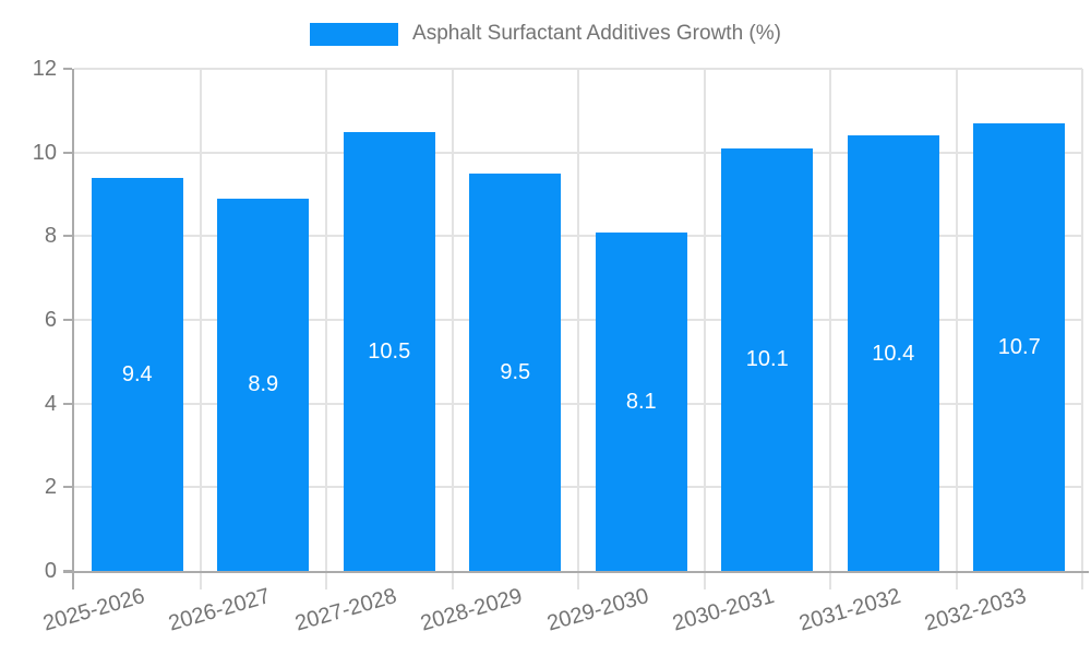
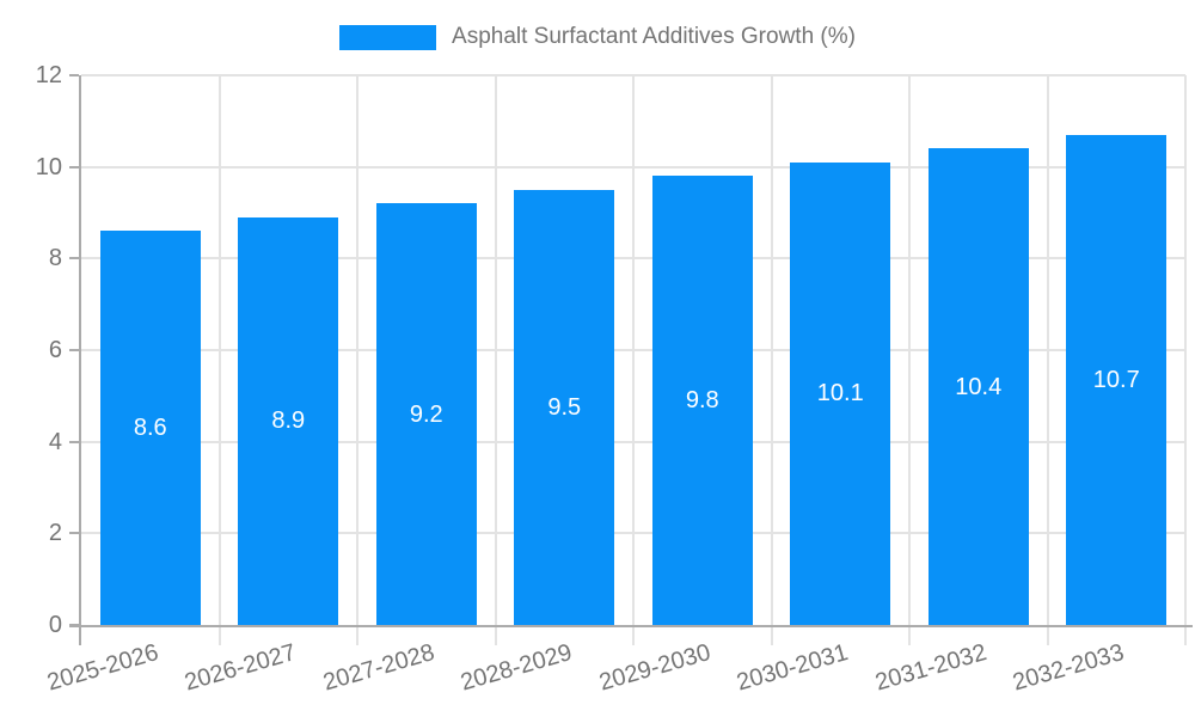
2025-2026: 9.4 -> 8.6
2027-2028: 10.5 -> 9.2
2029-2030: 8.1 -> 9.8
